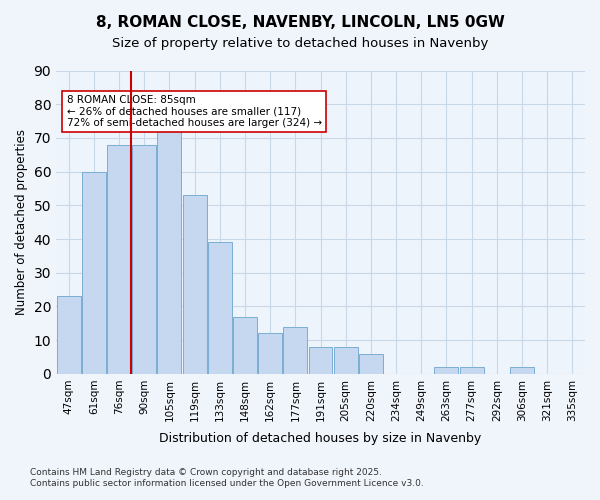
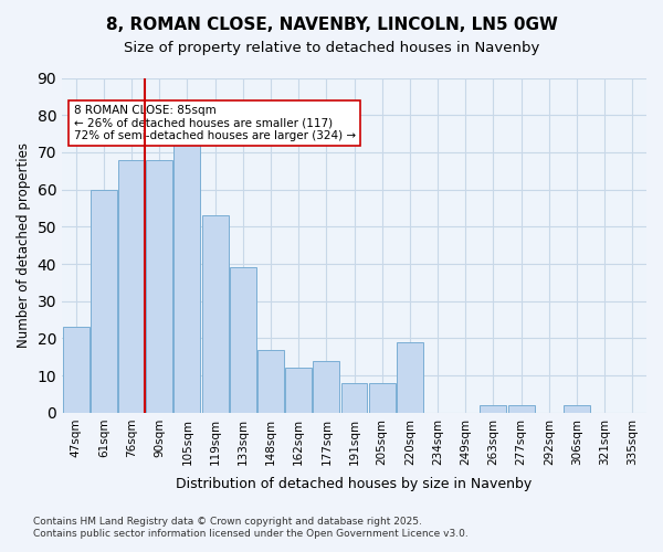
220sqm: 6 -> 19
